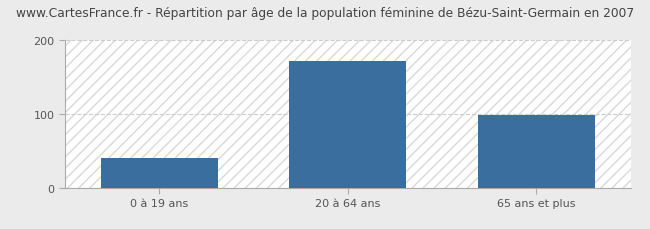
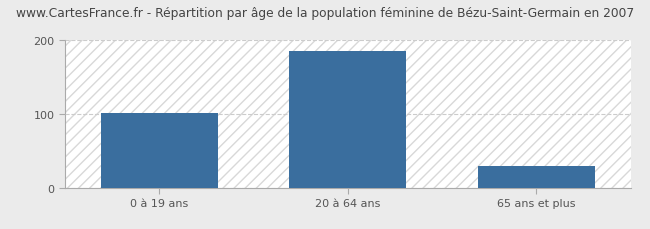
0 à 19 ans: 40 -> 101
20 à 64 ans: 172 -> 185
65 ans et plus: 98 -> 30
